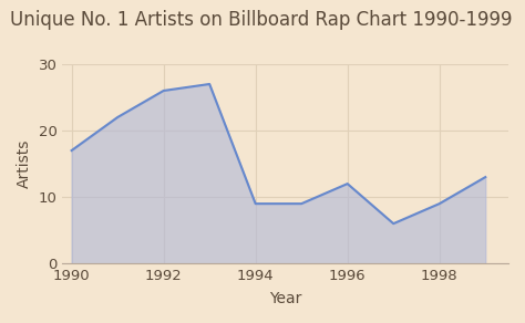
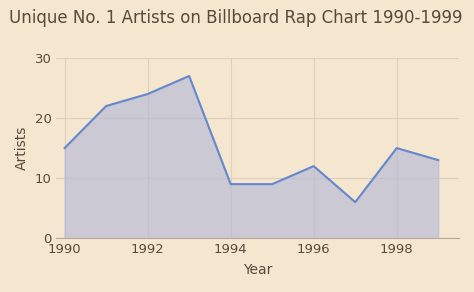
1990: 17 -> 15
1992: 26 -> 24
1998: 9 -> 15
